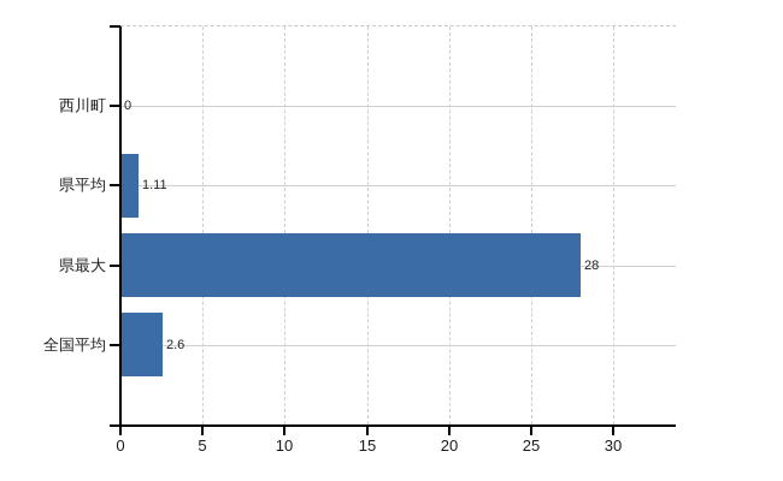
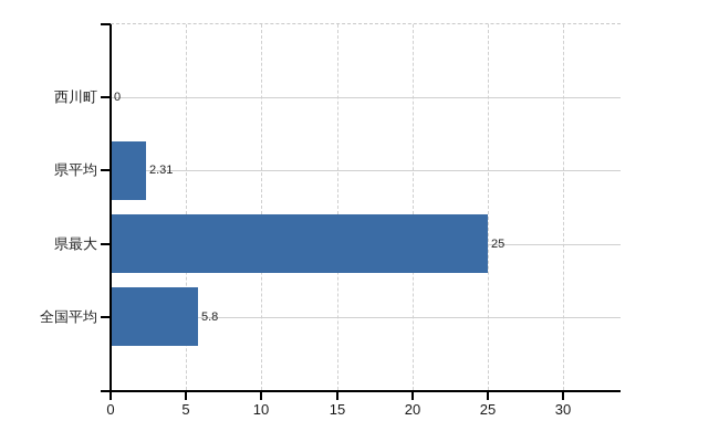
県平均: 1.11 -> 2.31
県最大: 28 -> 25
全国平均: 2.6 -> 5.8
